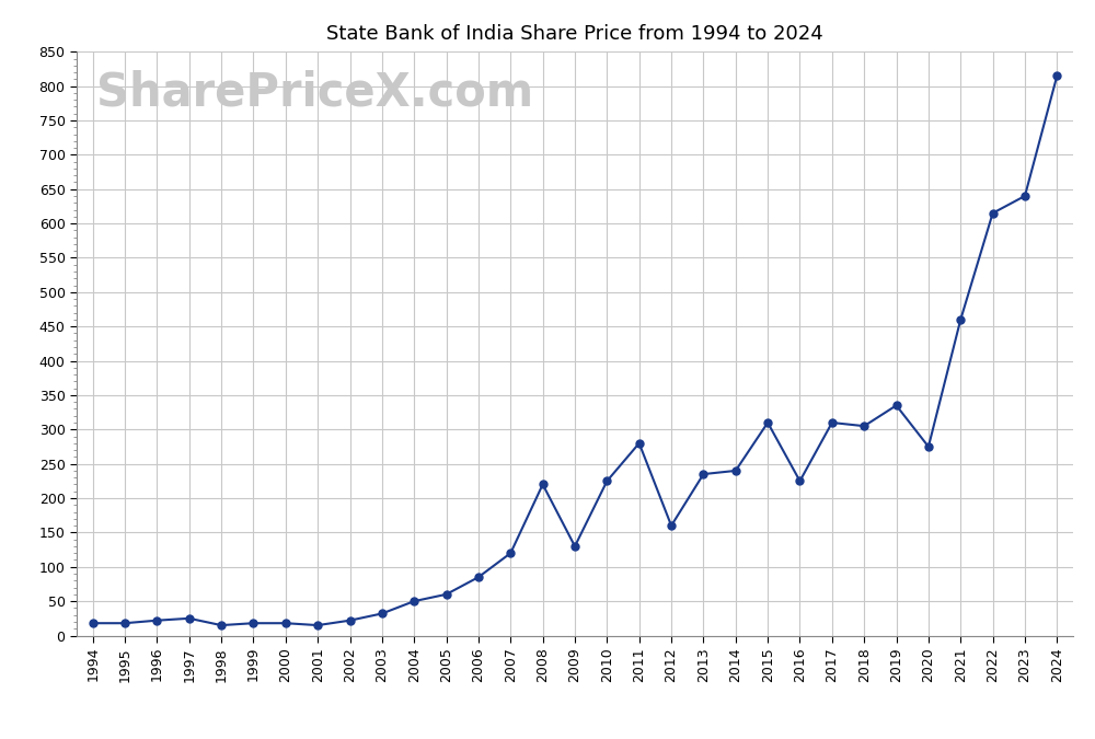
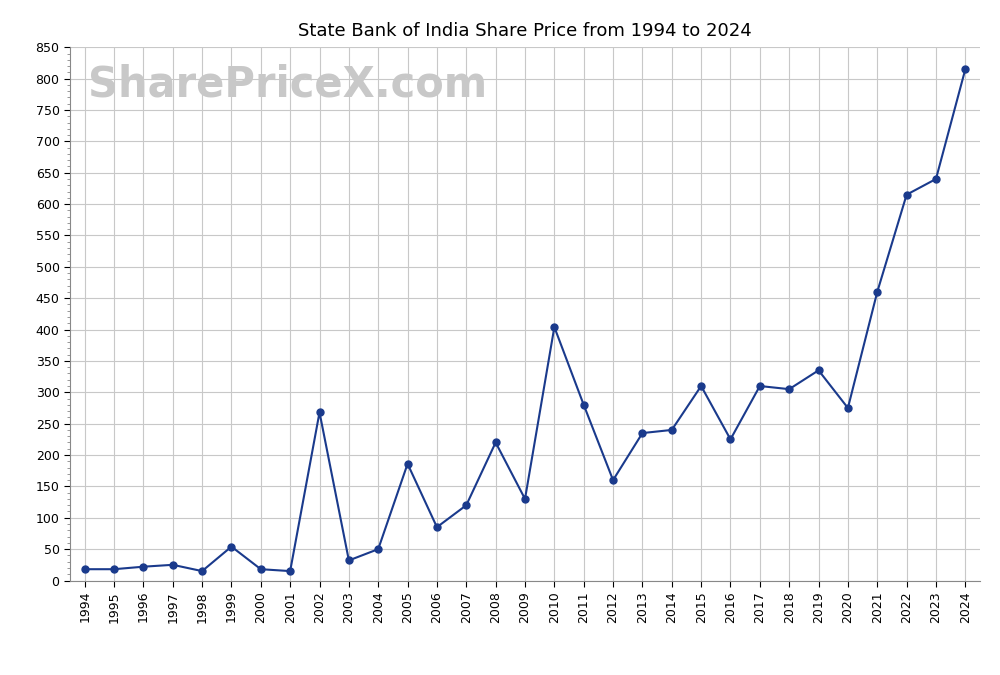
1999: 18 -> 54
2002: 22 -> 268
2005: 60 -> 186
2010: 225 -> 404
